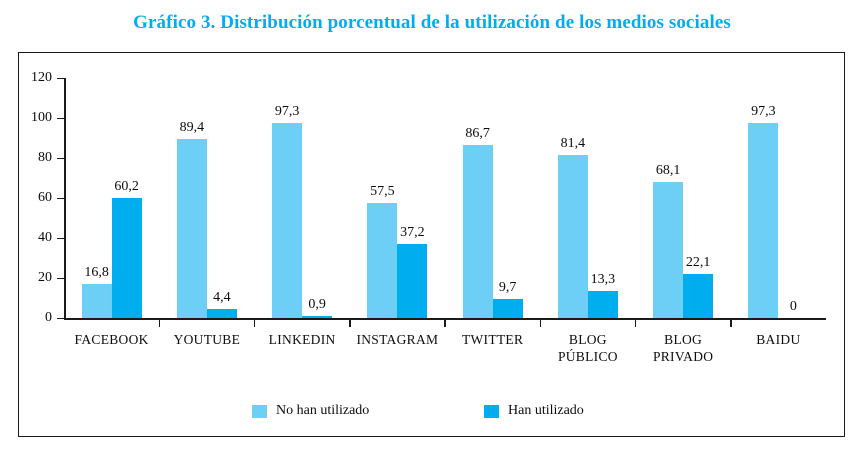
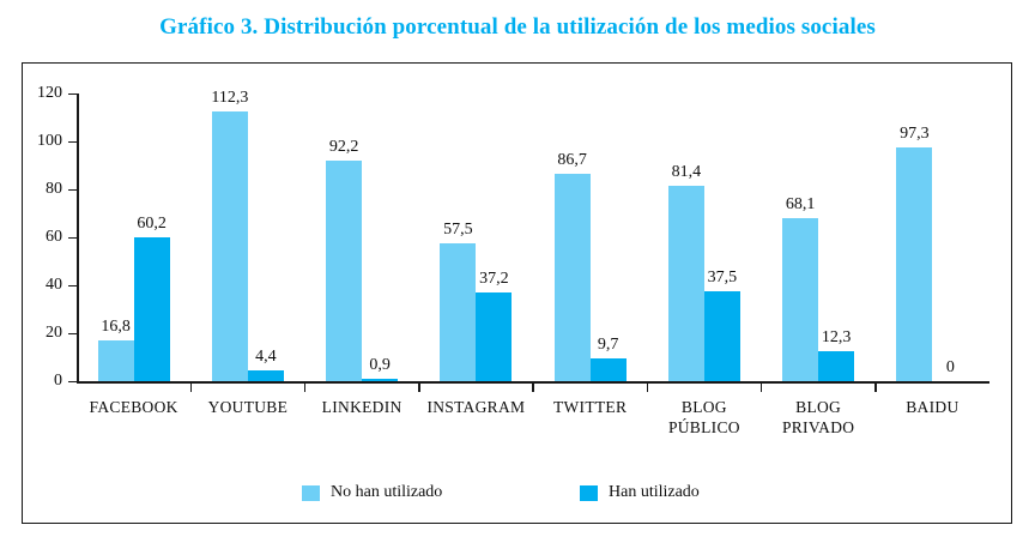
No han utilizado/YOUTUBE: 89,4 -> 112,3
No han utilizado/LINKEDIN: 97,3 -> 92,2
Han utilizado/BLOG PÚBLICO: 13,3 -> 37,5
Han utilizado/BLOG PRIVADO: 22,1 -> 12,3
